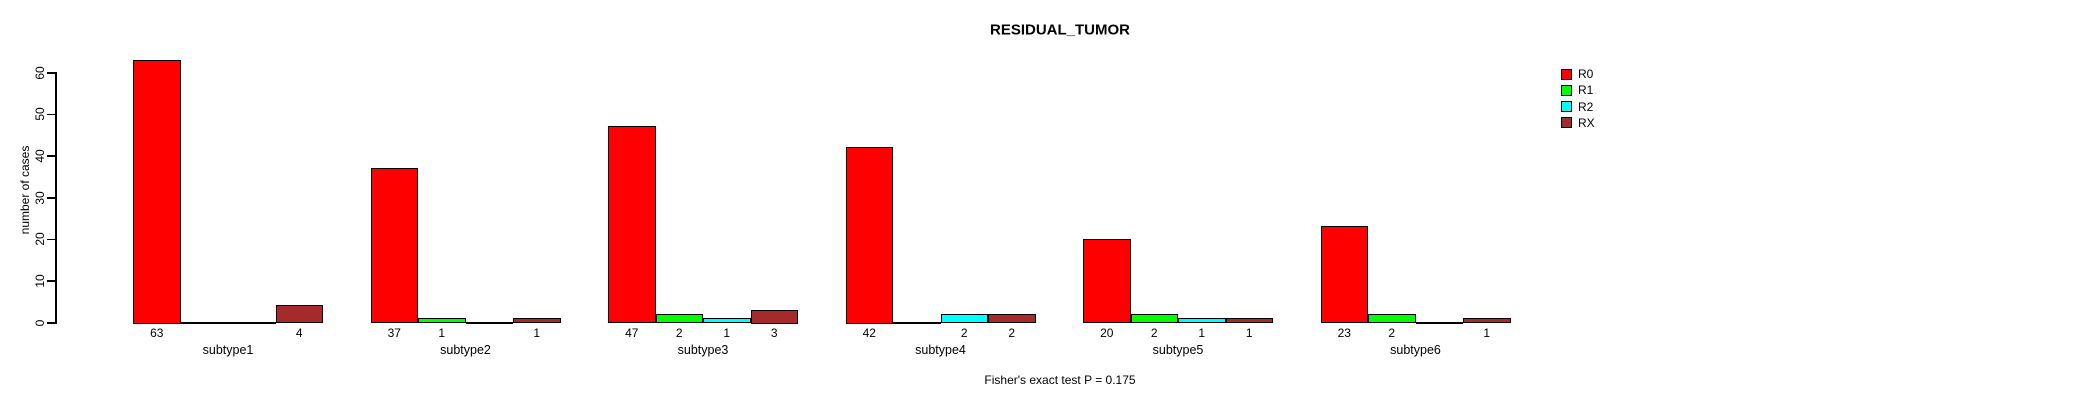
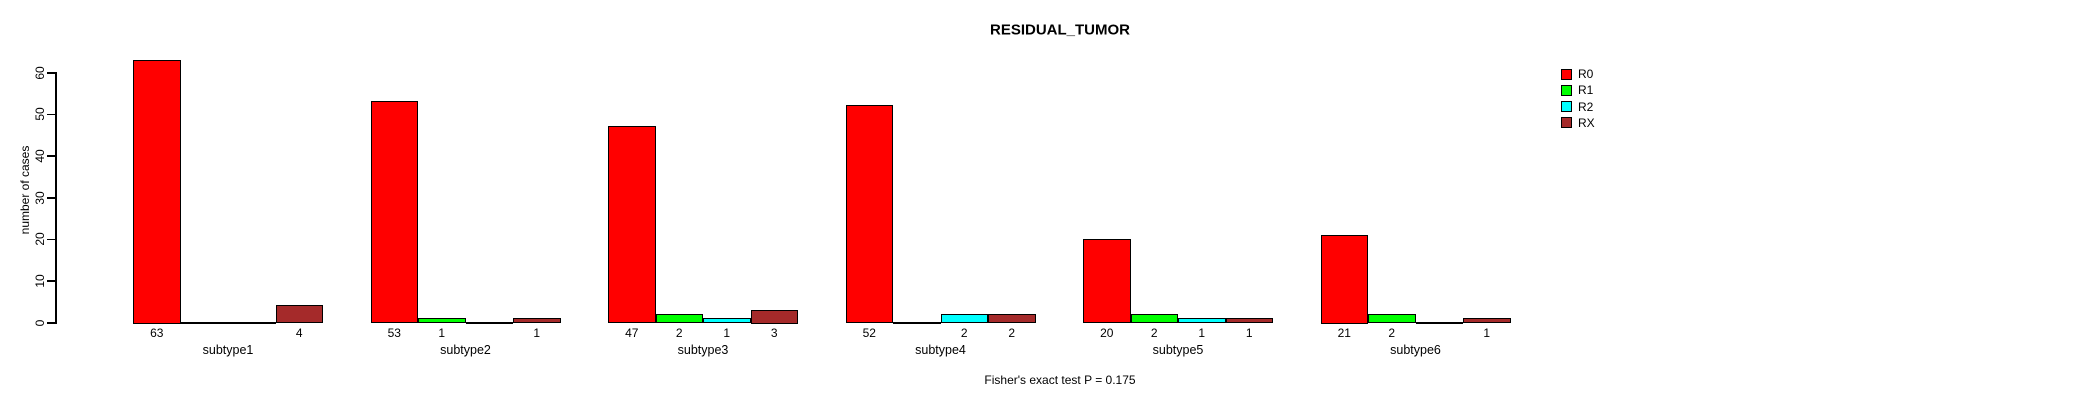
R0/subtype2: 37 -> 53
R0/subtype4: 42 -> 52
R0/subtype6: 23 -> 21
